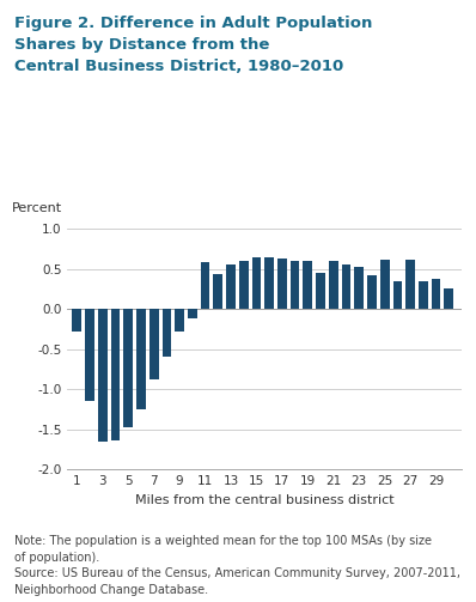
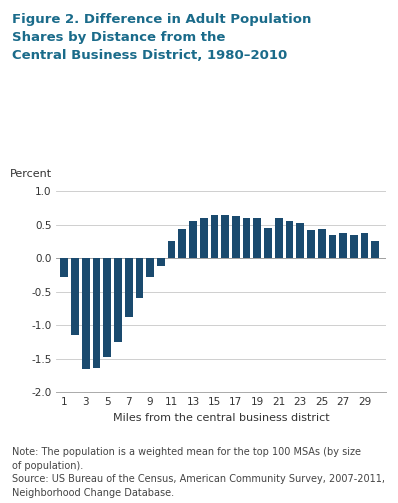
11: 0.58 -> 0.25
25: 0.62 -> 0.43
27: 0.62 -> 0.38
